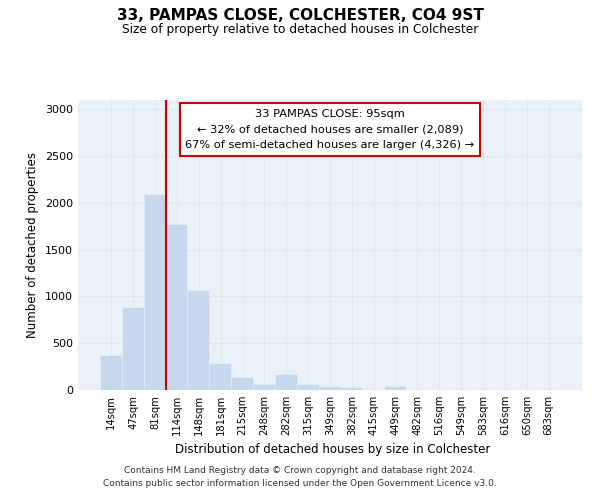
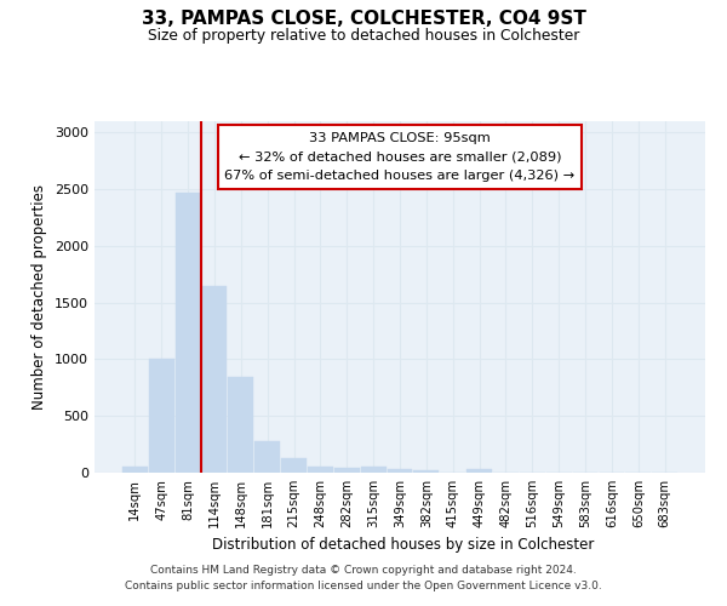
14sqm: 360 -> 60
47sqm: 880 -> 1000
81sqm: 2080 -> 2470
114sqm: 1760 -> 1650
148sqm: 1060 -> 840
282sqm: 160 -> 40
